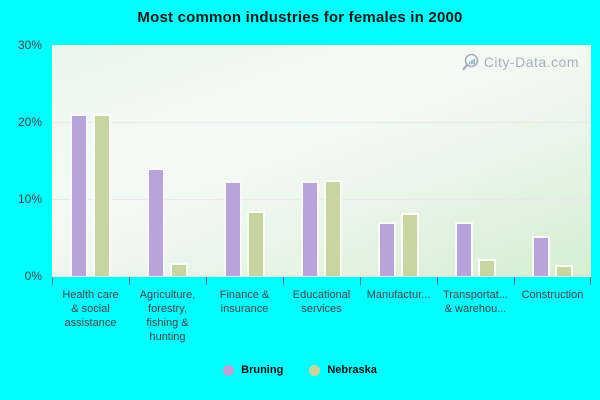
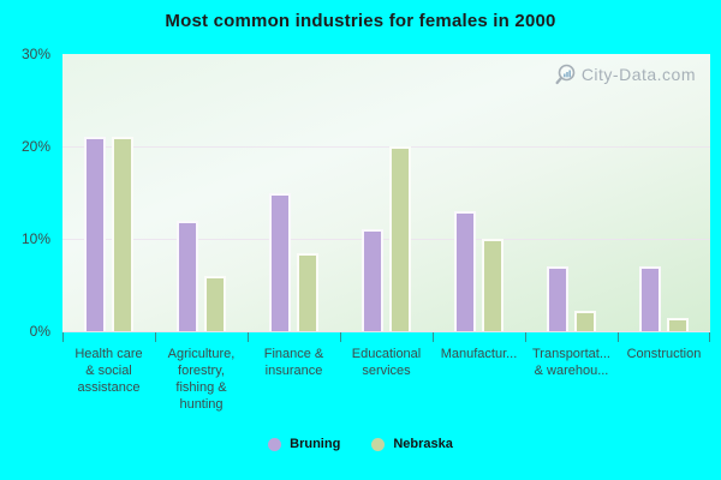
Bruning/Agriculture, forestry, fishing & hunting: 14% -> 12%
Nebraska/Agriculture, forestry, fishing & hunting: 2% -> 6%
Bruning/Finance & insurance: 12% -> 15%
Bruning/Educational services: 12% -> 11%
Nebraska/Educational services: 12% -> 20%
Bruning/Manufactur...: 7% -> 13%
Nebraska/Manufactur...: 8% -> 10%
Bruning/Construction: 5% -> 7%
